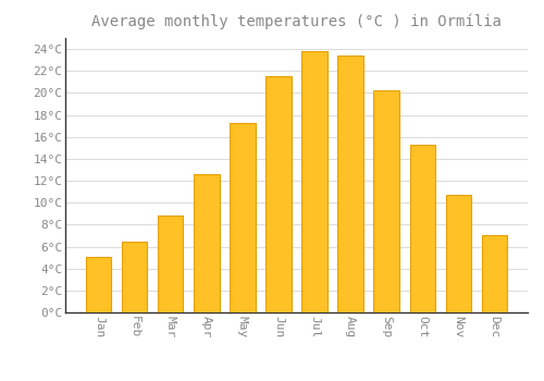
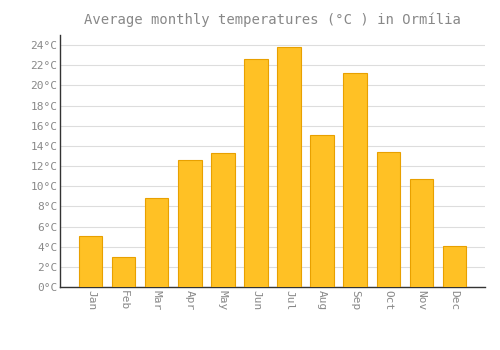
Feb: 6.4°C -> 3.0°C
May: 17.3°C -> 13.3°C
Jun: 21.5°C -> 22.6°C
Aug: 23.4°C -> 15.1°C
Sep: 20.2°C -> 21.2°C
Oct: 15.3°C -> 13.4°C
Dec: 7.0°C -> 4.1°C
